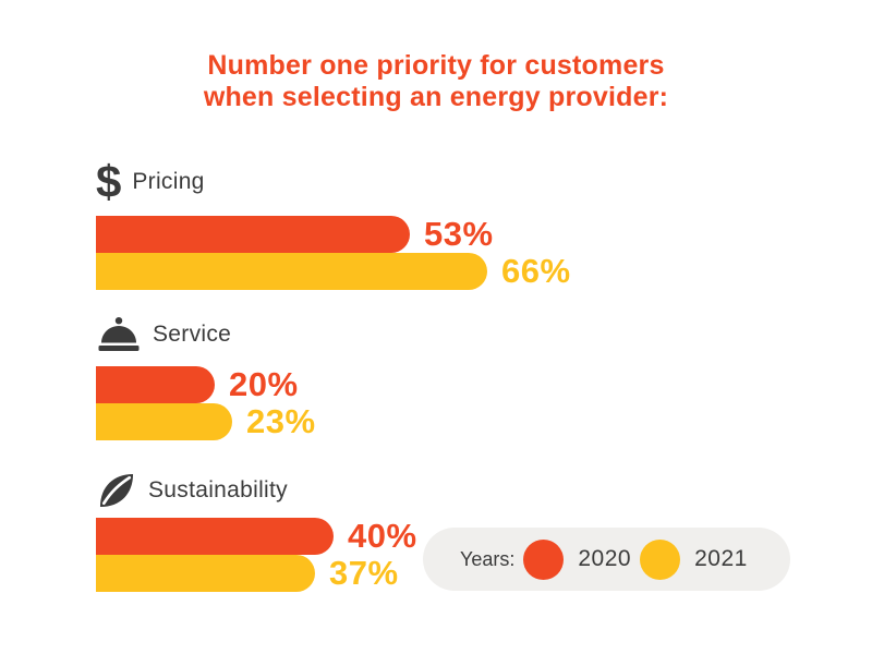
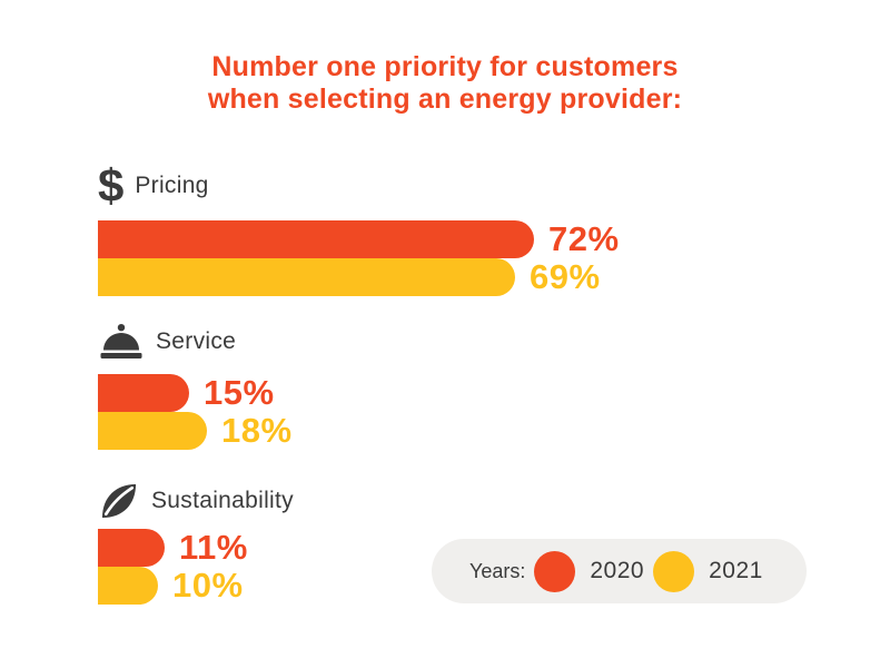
2020/Pricing: 53% -> 72%
2021/Pricing: 66% -> 69%
2020/Service: 20% -> 15%
2021/Service: 23% -> 18%
2020/Sustainability: 40% -> 11%
2021/Sustainability: 37% -> 10%
